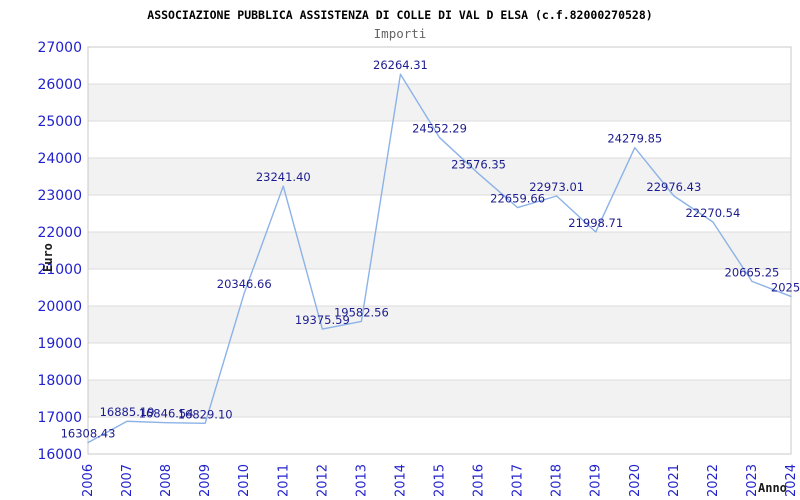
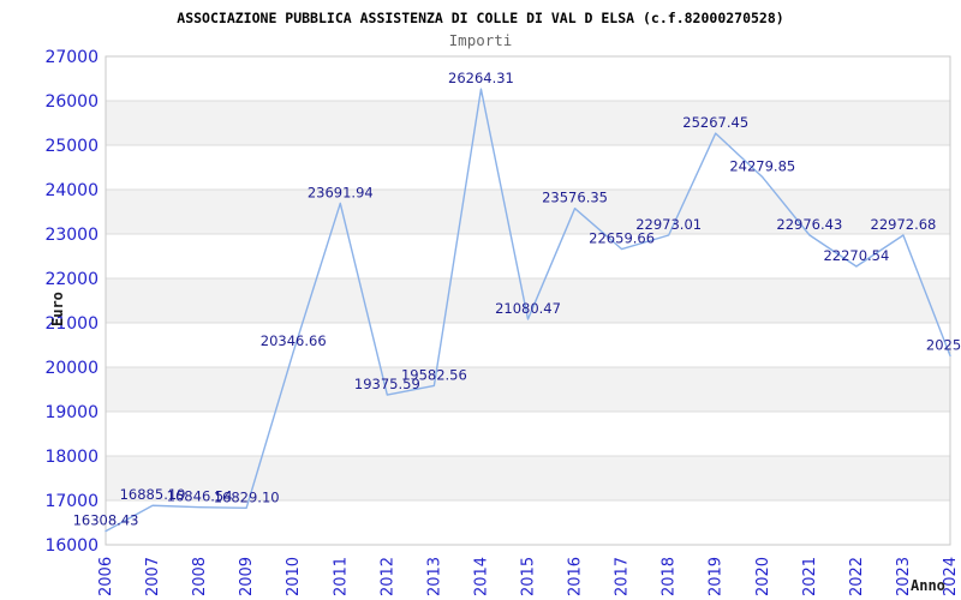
2011: 23241.40 -> 23691.94
2015: 24552.29 -> 21080.47
2019: 21998.71 -> 25267.45
2023: 20665.25 -> 22972.68
